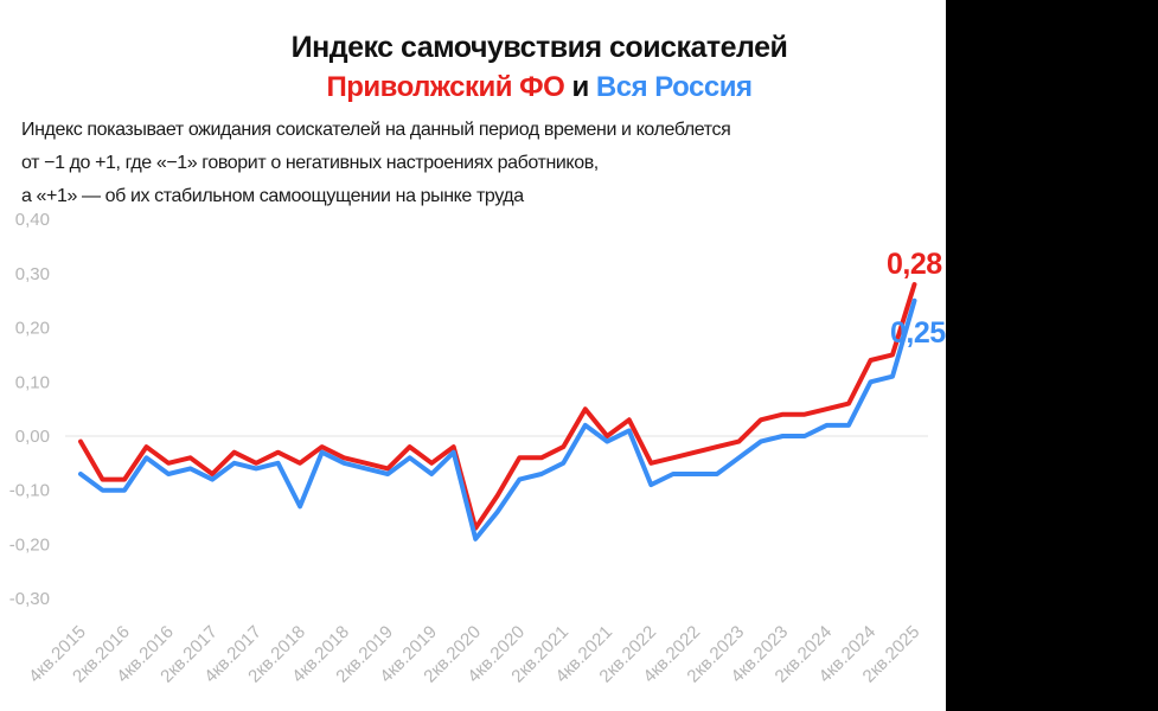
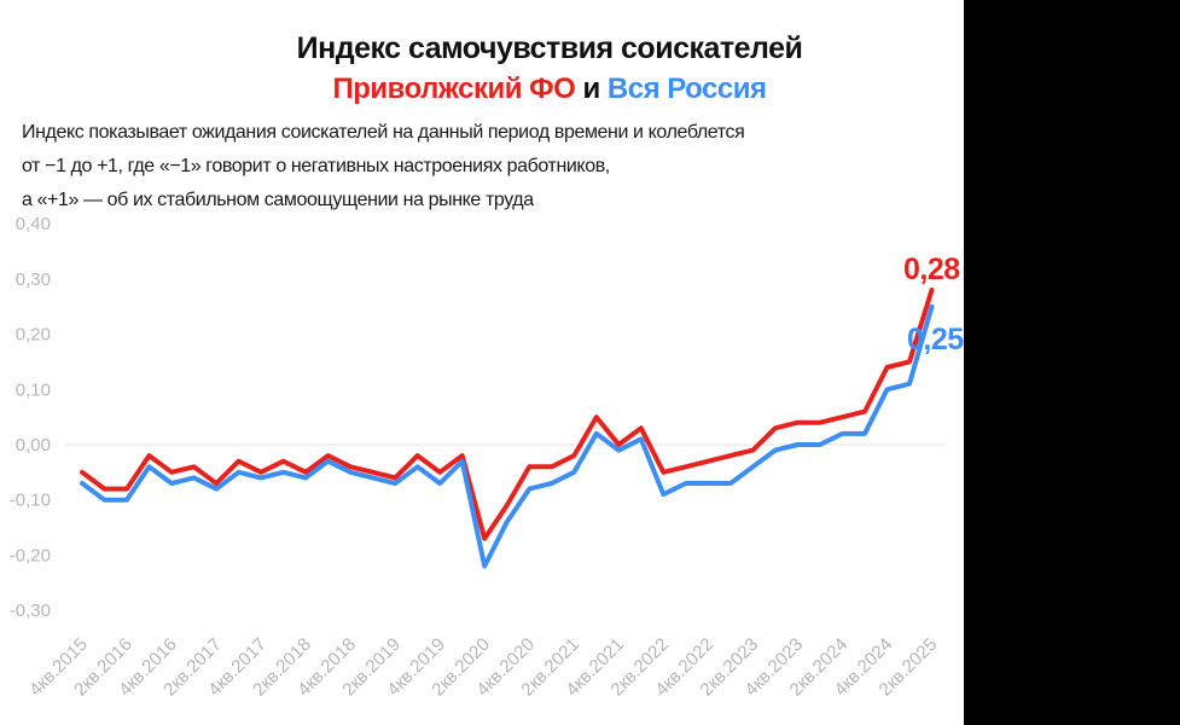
Приволжский ФО/4кв.2015: -0,01 -> -0,05
Вся Россия/2кв.2018: -0,13 -> -0,06
Вся Россия/2кв.2020: -0,19 -> -0,22
